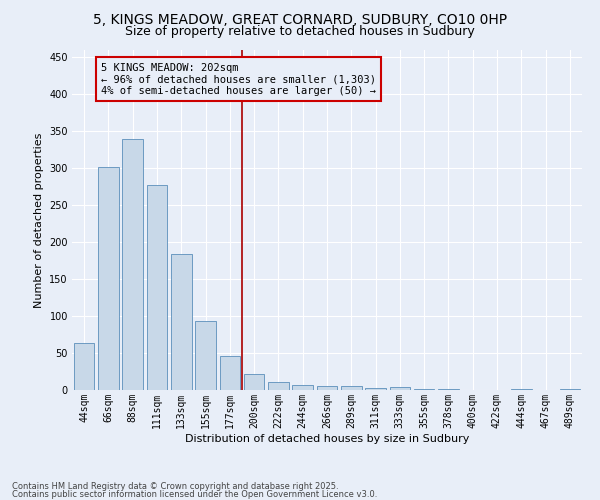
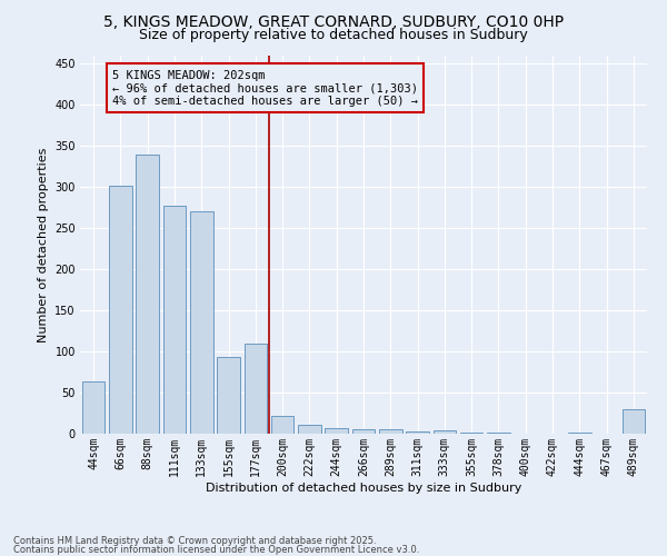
133sqm: 184 -> 270
177sqm: 46 -> 110
489sqm: 2 -> 30
